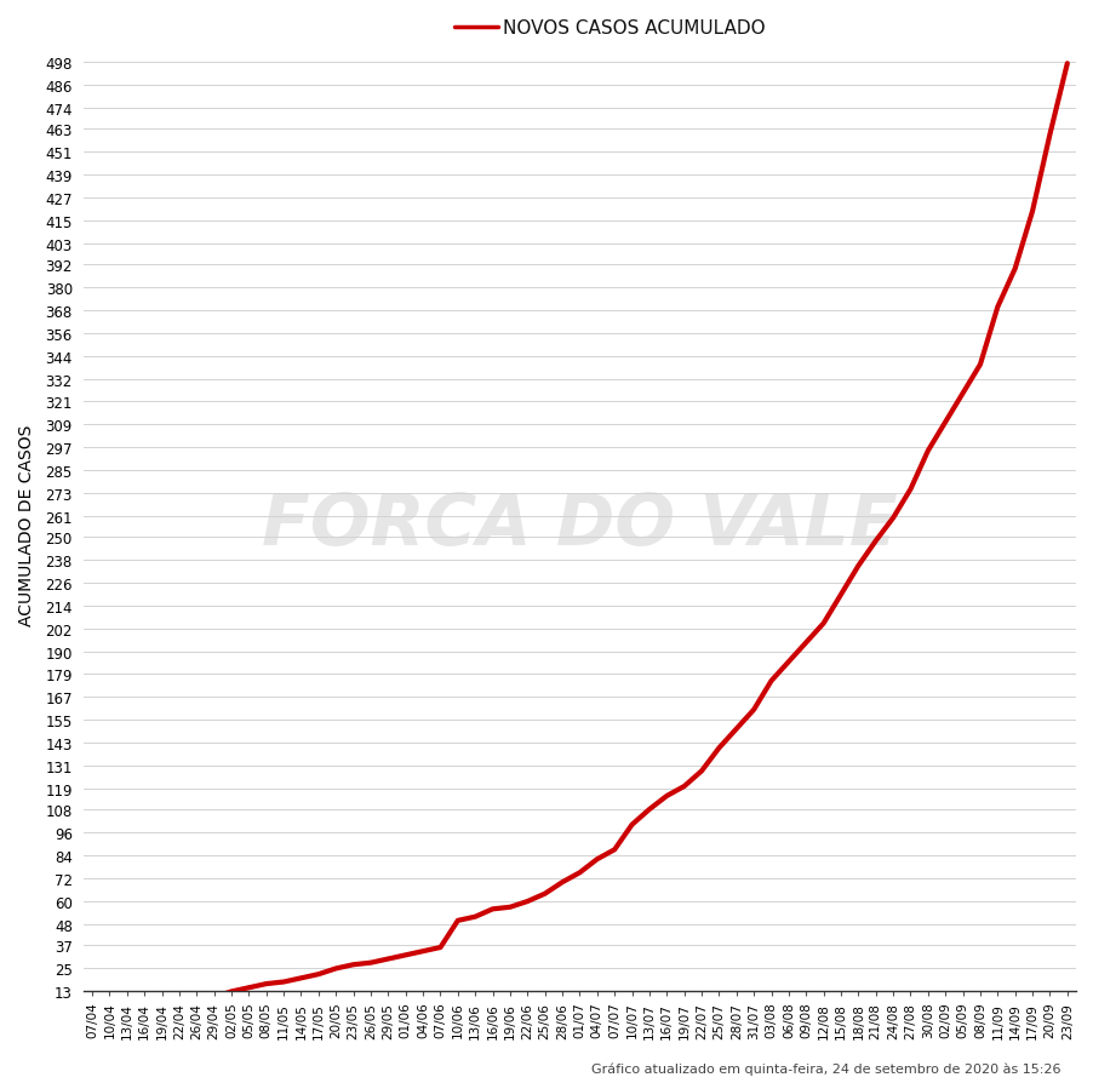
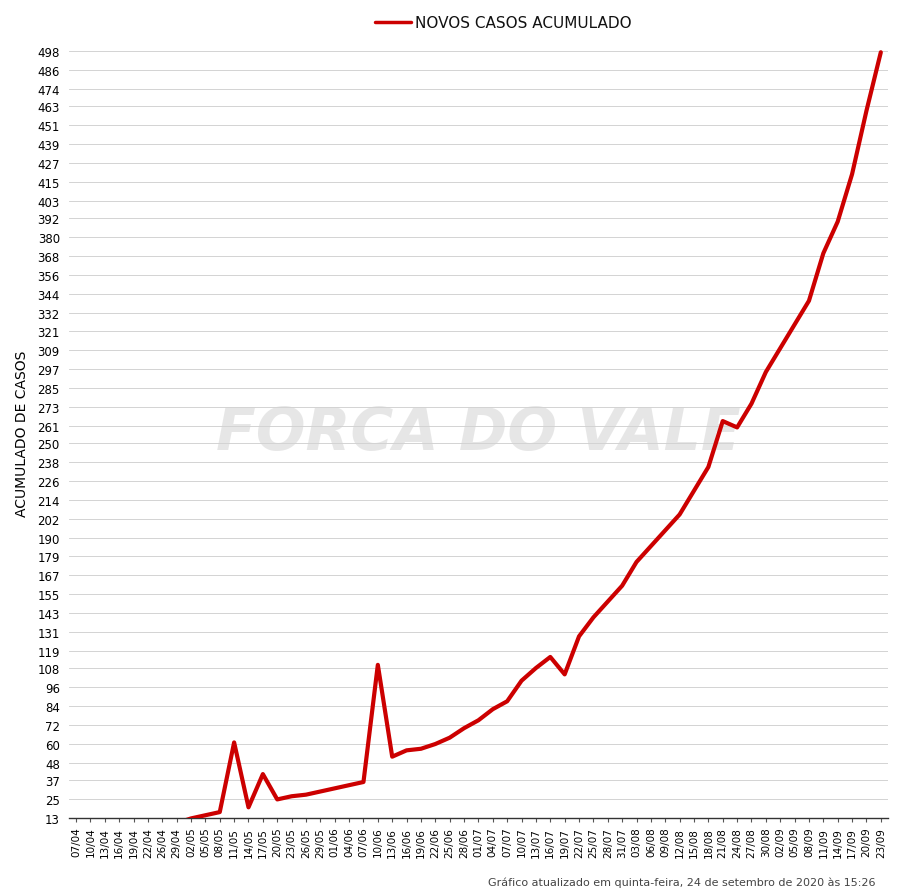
11/05: 18 -> 61
17/05: 22 -> 41
10/06: 50 -> 110
19/07: 120 -> 104
21/08: 248 -> 264
